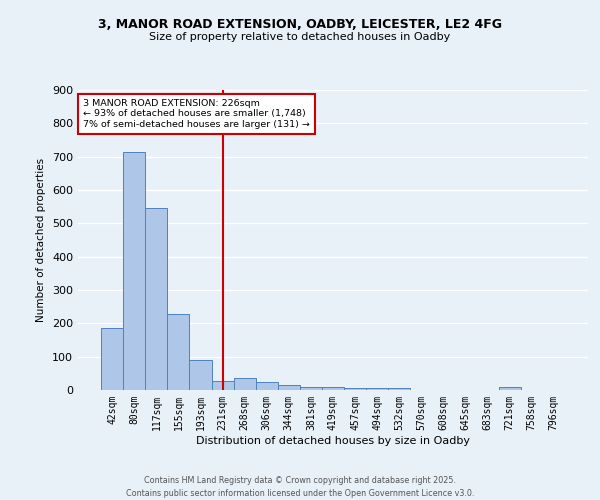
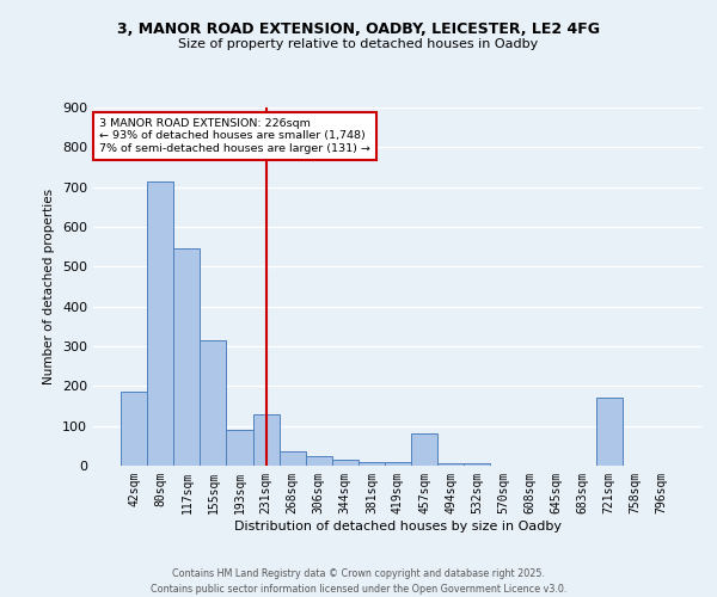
155sqm: 228 -> 315
231sqm: 27 -> 130
457sqm: 5 -> 80
721sqm: 8 -> 170
